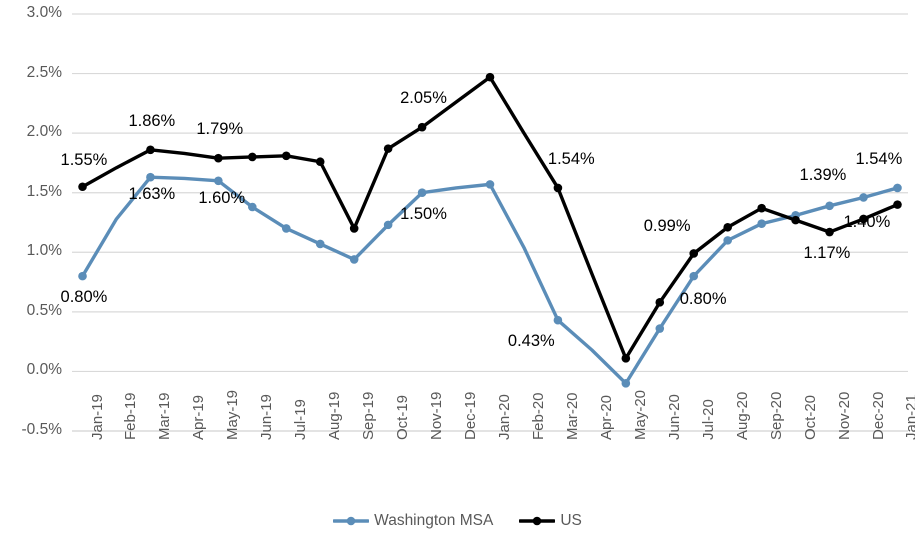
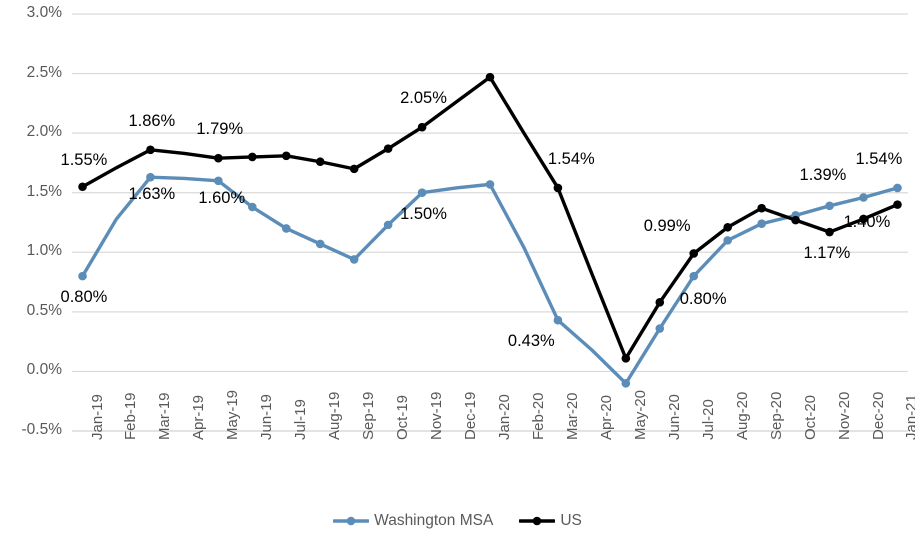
US/Sep-19: 1.20% -> 1.70%
